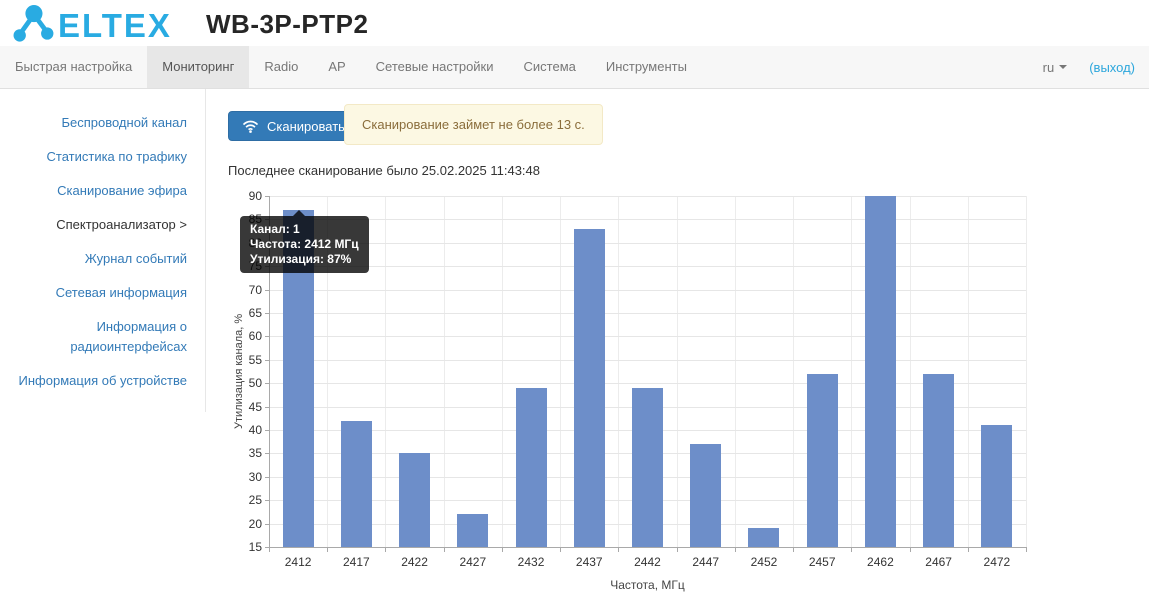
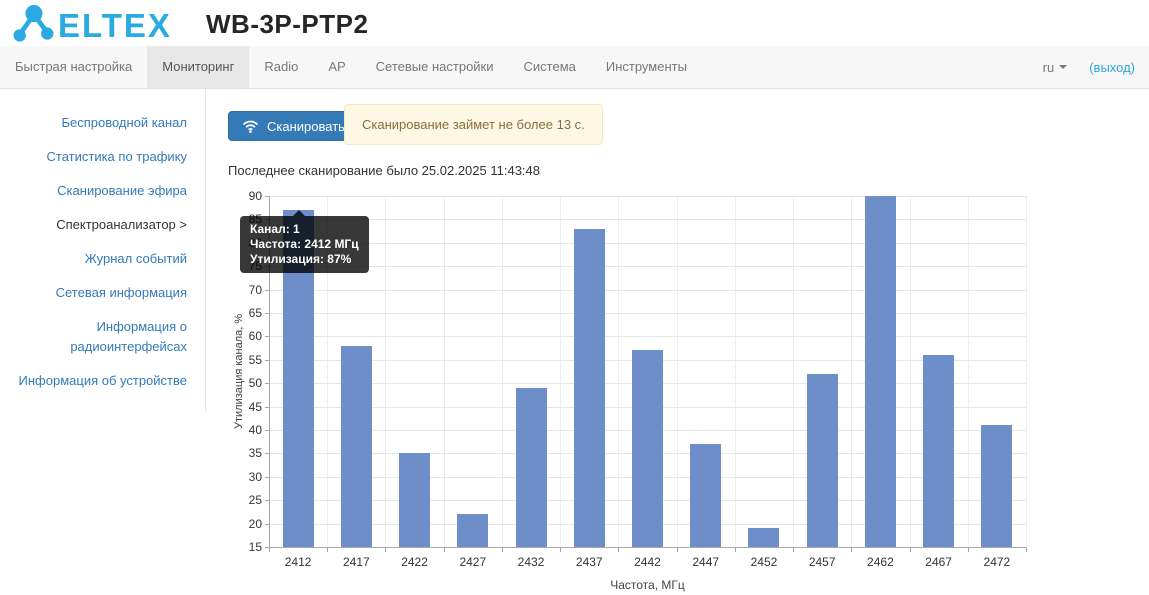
2417: 42 -> 58
2442: 49 -> 57
2467: 52 -> 56
